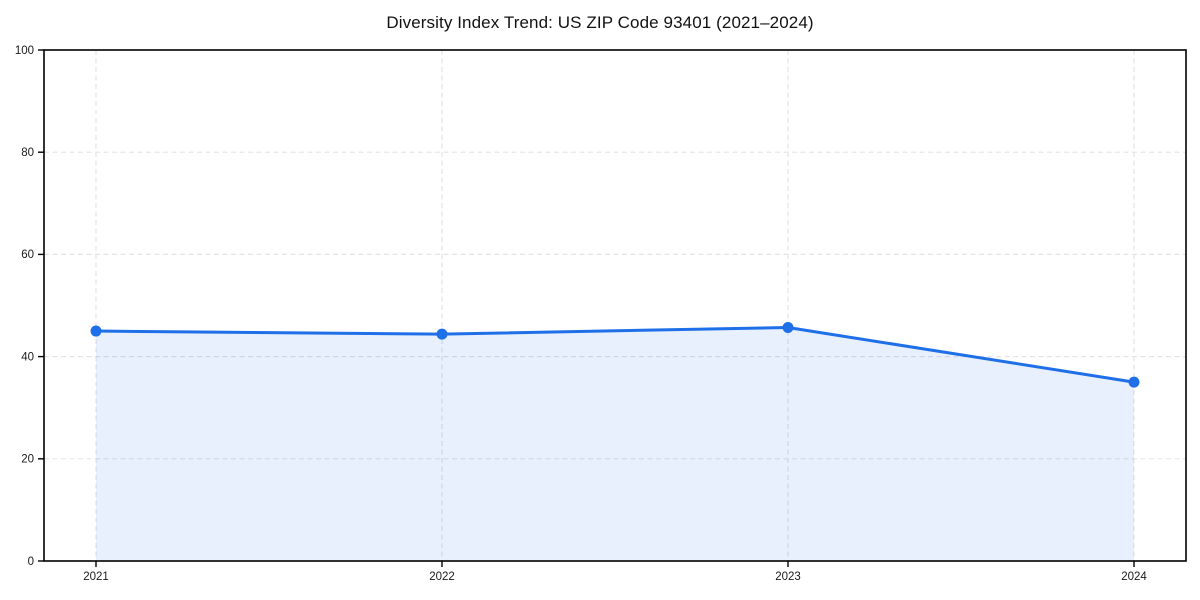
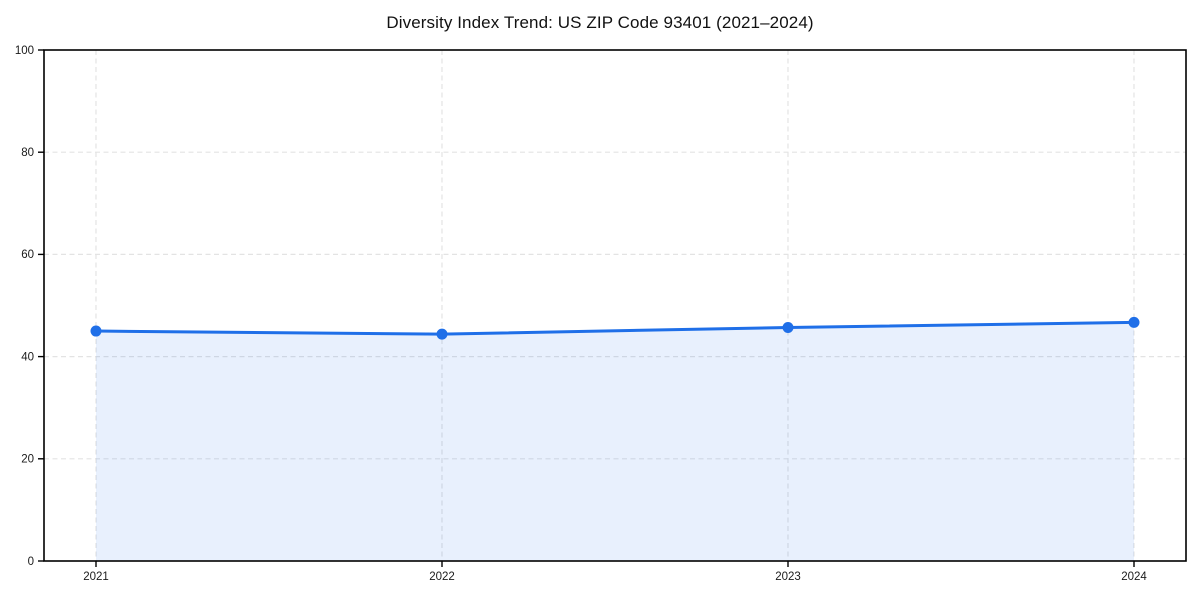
2024: 35 -> 47
